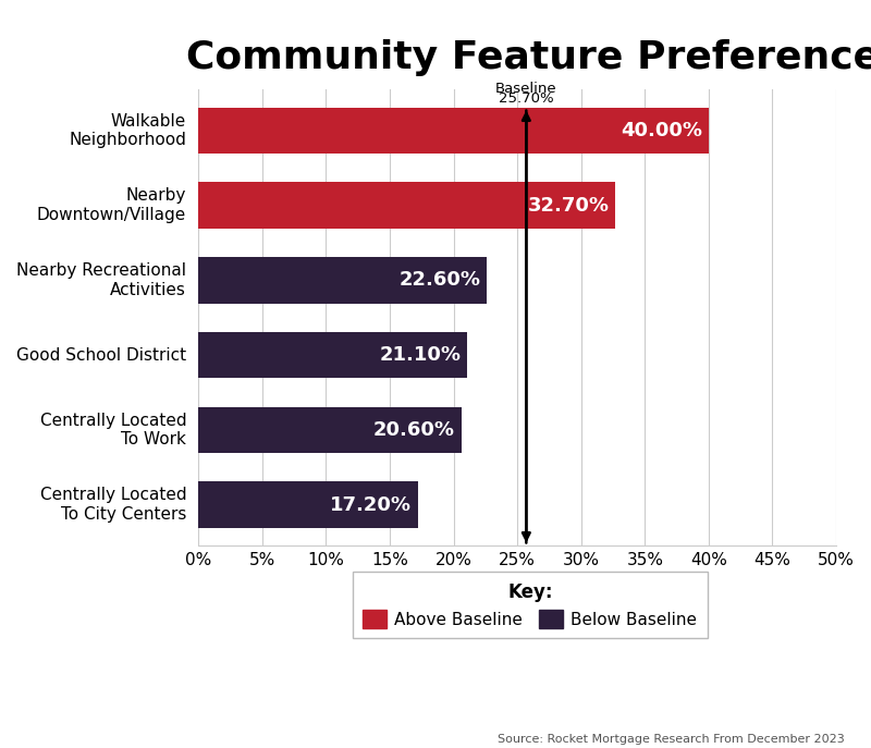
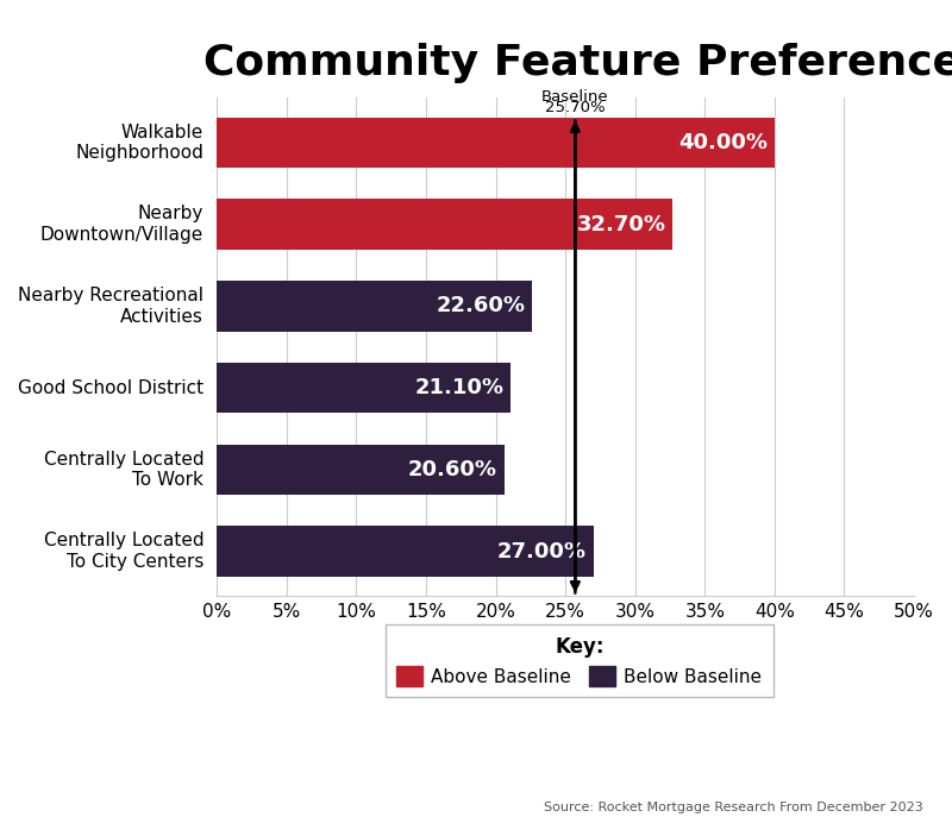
Centrally Located To City Centers: 17.20% -> 27.00%
